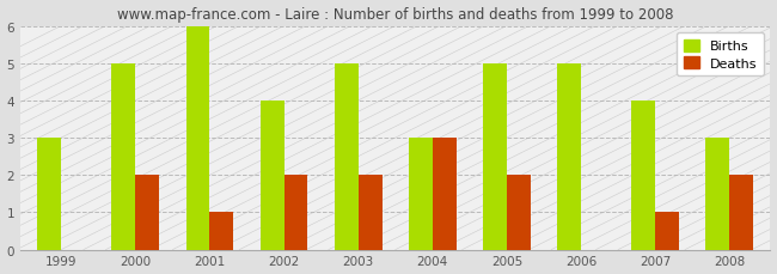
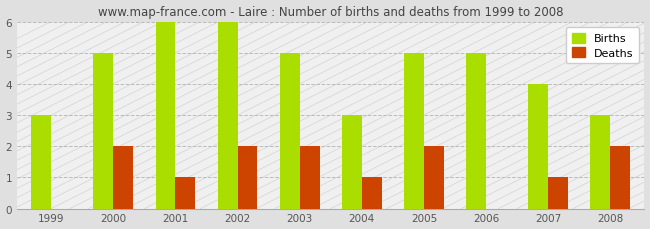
Births/2002: 4 -> 6
Deaths/2004: 3 -> 1
